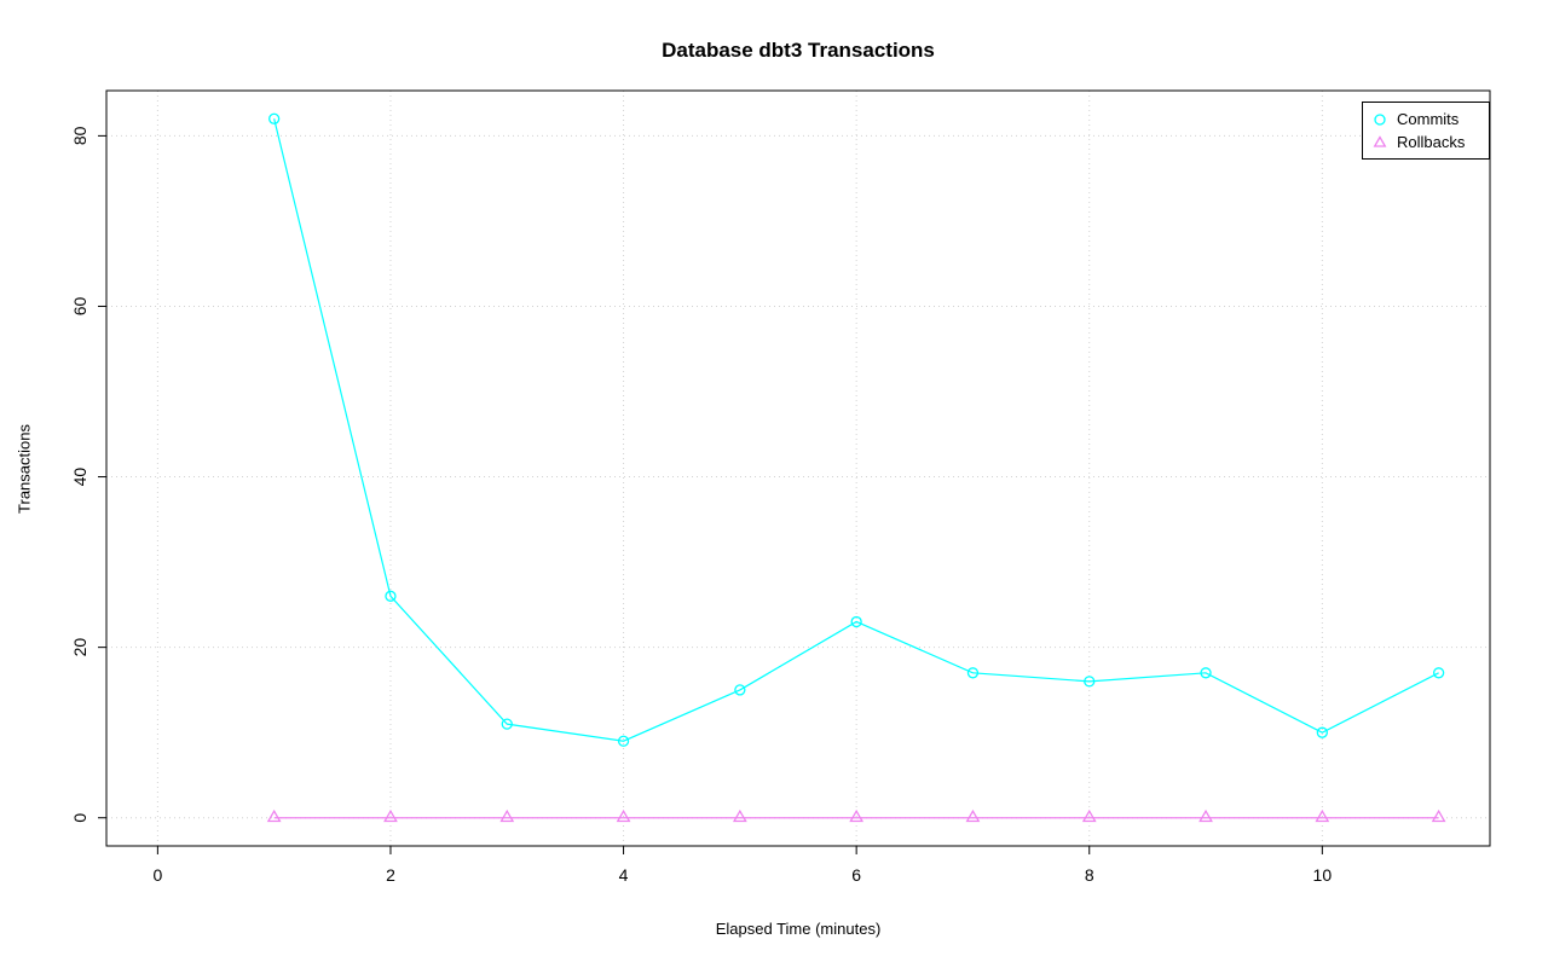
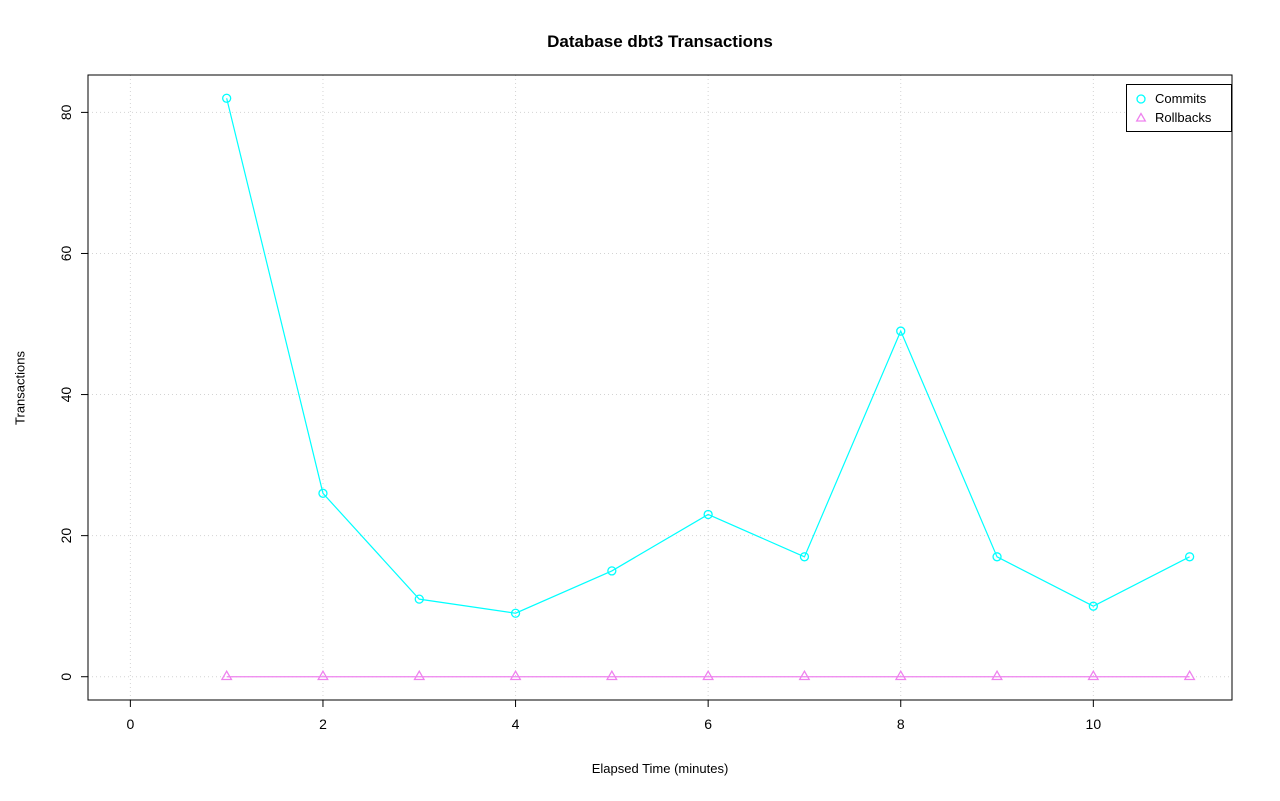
Commits/8: 16 -> 49
